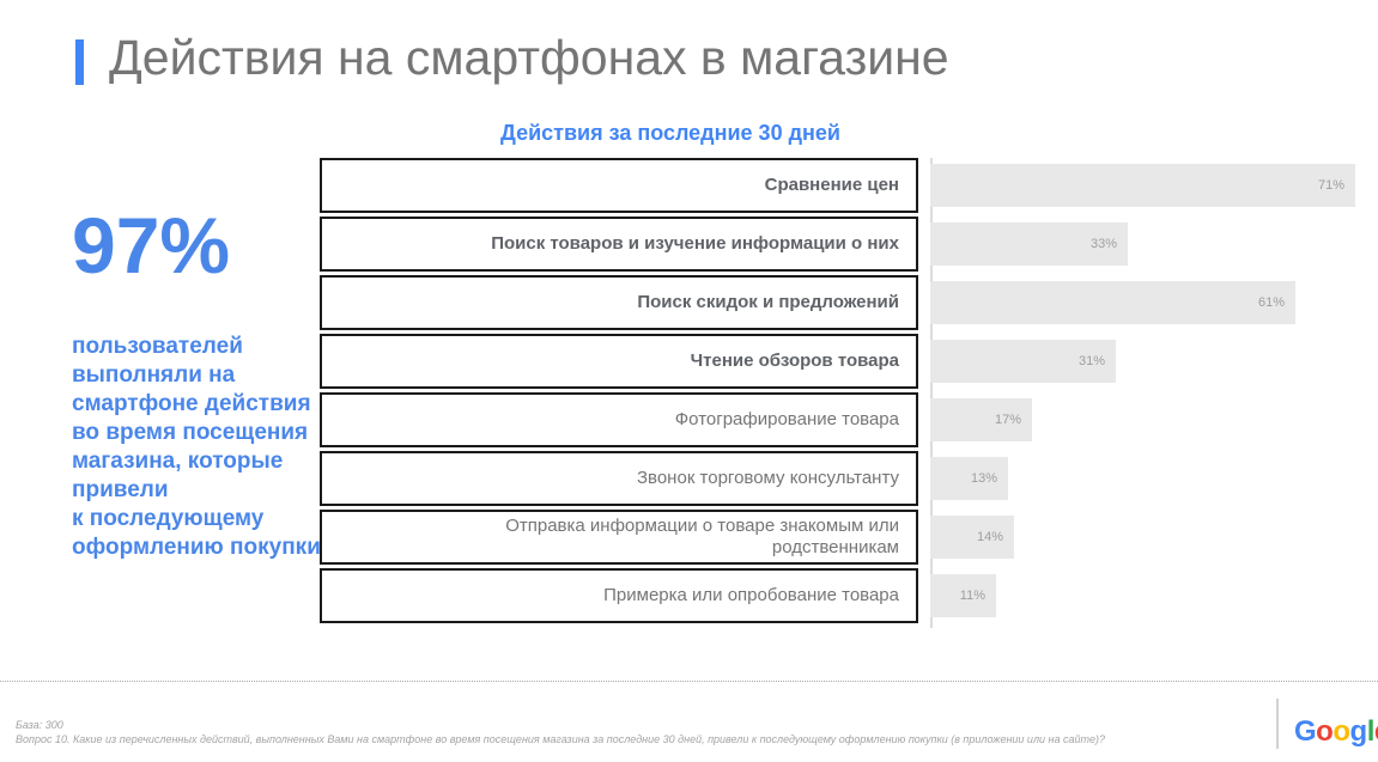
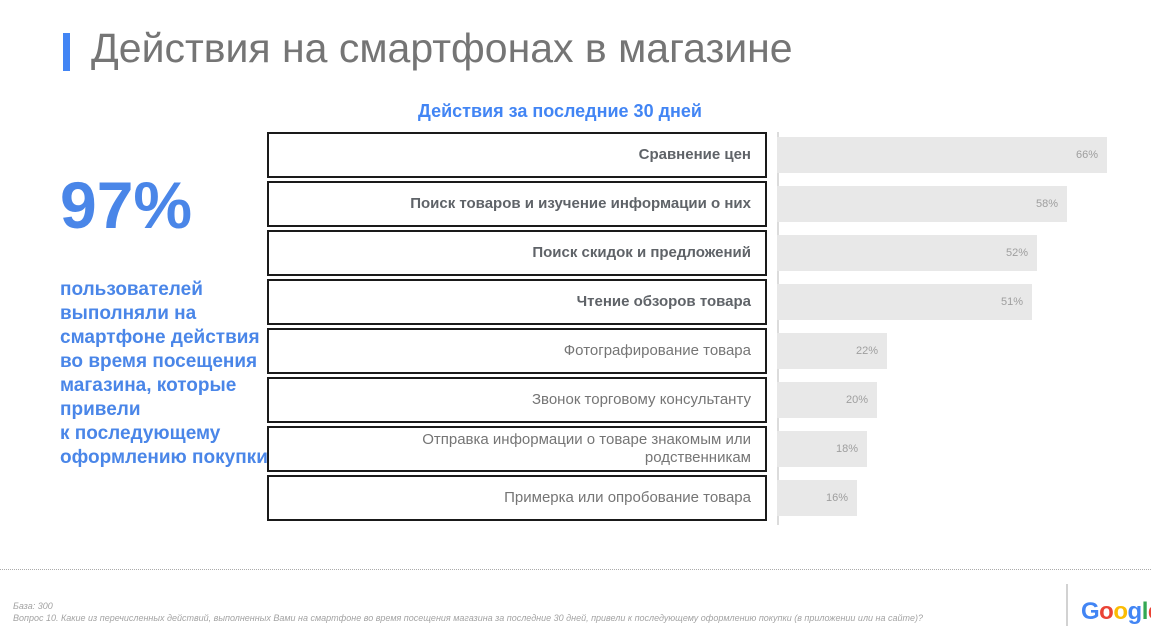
Сравнение цен: 71% -> 66%
Поиск товаров и изучение информации о них: 33% -> 58%
Поиск скидок и предложений: 61% -> 52%
Чтение обзоров товара: 31% -> 51%
Фотографирование товара: 17% -> 22%
Звонок торговому консультанту: 13% -> 20%
Отправка информации о товаре знакомым или родственникам: 14% -> 18%
Примерка или опробование товара: 11% -> 16%
